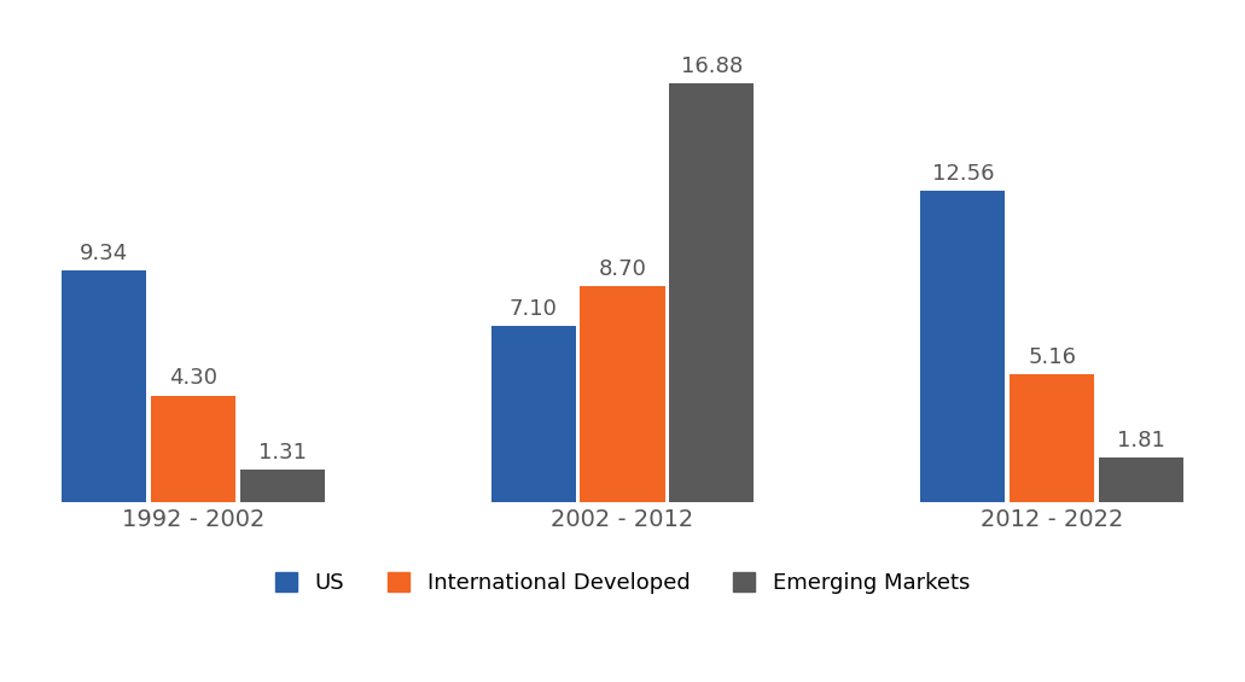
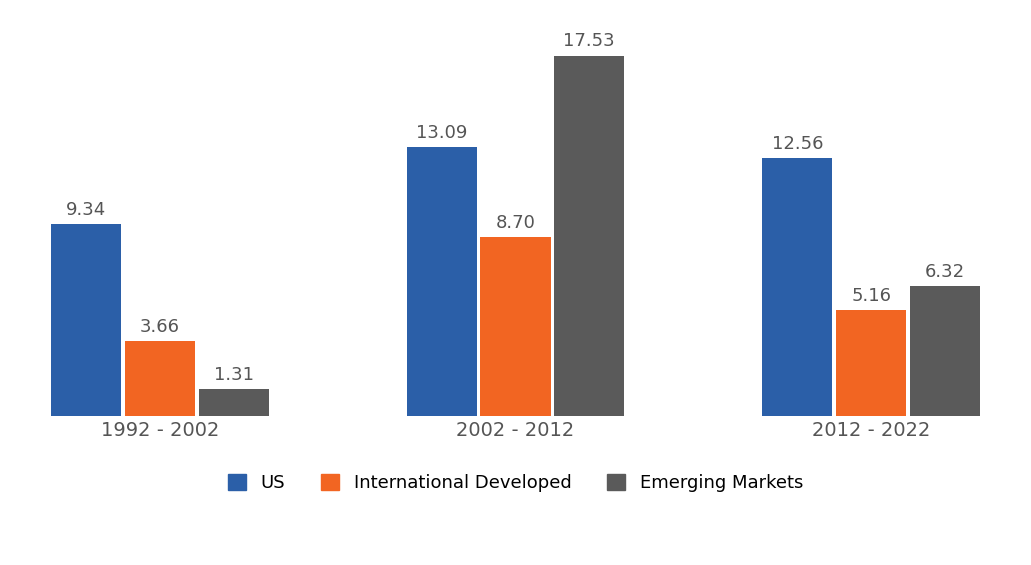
International Developed/1992 - 2002: 4.30 -> 3.66
US/2002 - 2012: 7.10 -> 13.09
Emerging Markets/2002 - 2012: 16.88 -> 17.53
Emerging Markets/2012 - 2022: 1.81 -> 6.32
